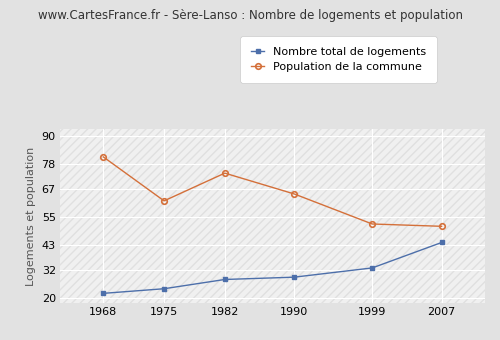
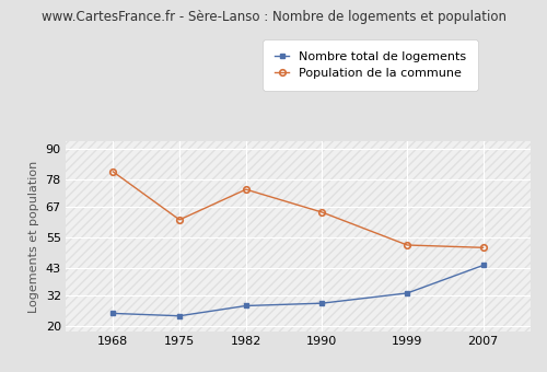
Nombre total de logements/1968: 22 -> 25
